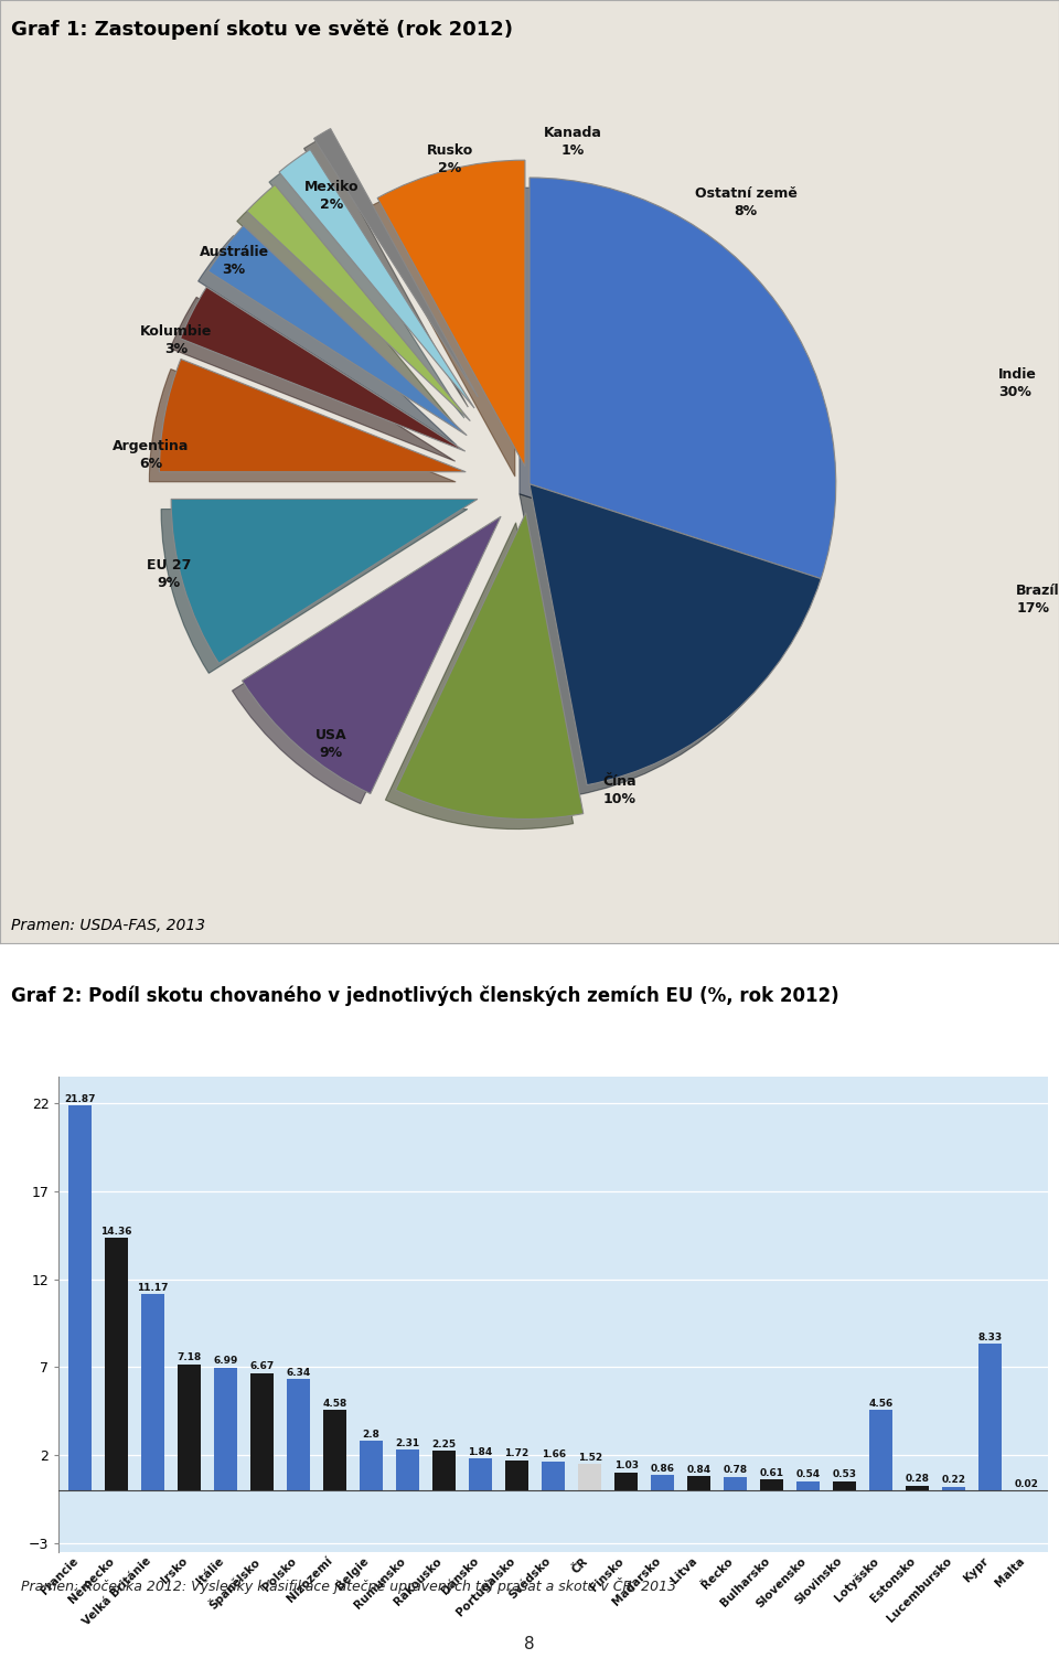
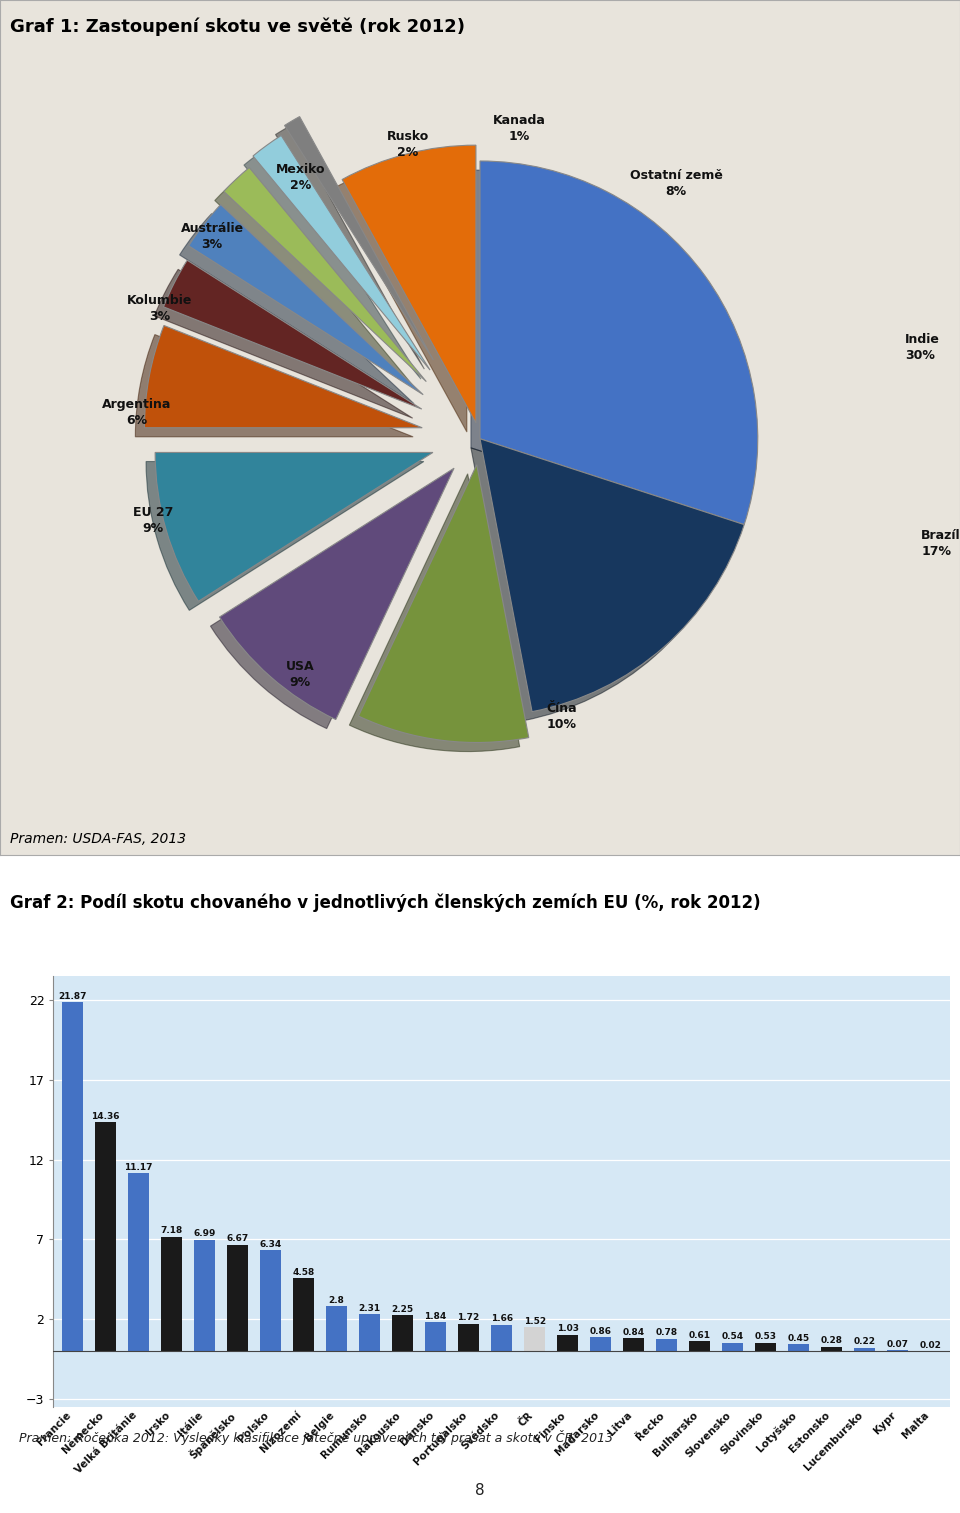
Lotyšsko: 4.56 -> 0.45
Kypr: 8.33 -> 0.07
